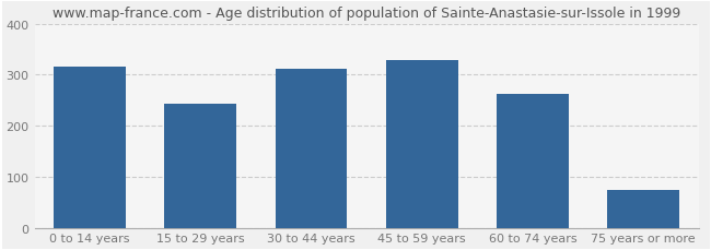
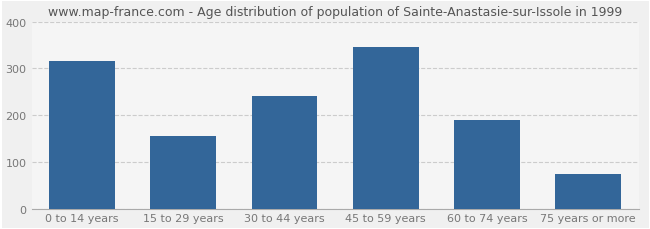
15 to 29 years: 243 -> 155
30 to 44 years: 311 -> 240
45 to 59 years: 329 -> 345
60 to 74 years: 262 -> 190
